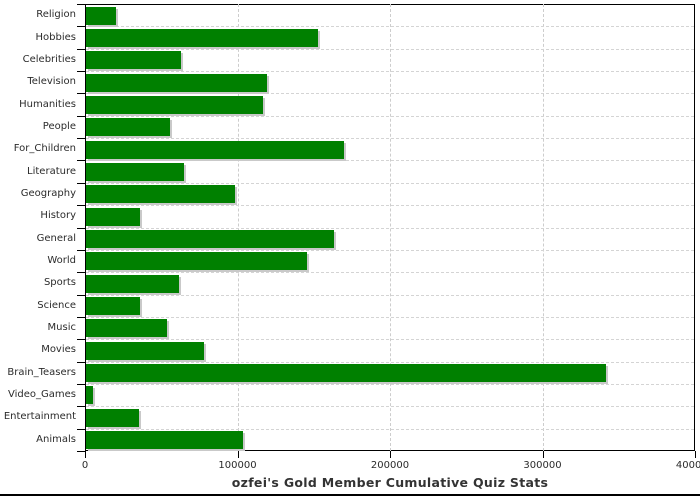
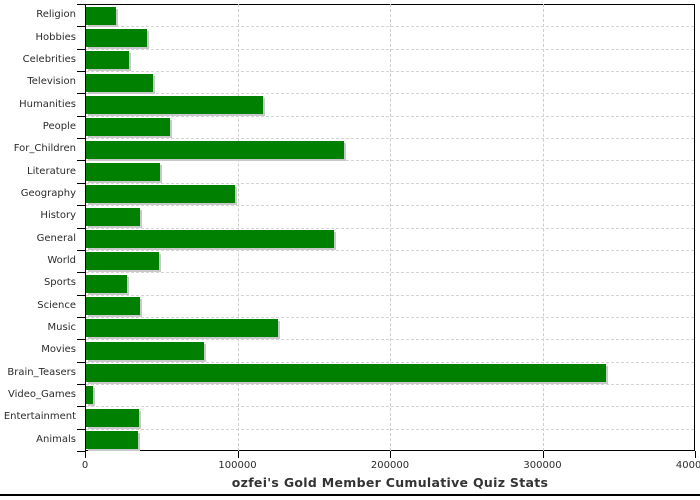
Hobbies: 152000 -> 40000
Celebrities: 62000 -> 28000
Television: 119000 -> 44000
Literature: 64000 -> 48000
World: 145000 -> 48000
Sports: 61000 -> 27000
Music: 53000 -> 126000
Animals: 103000 -> 34000
